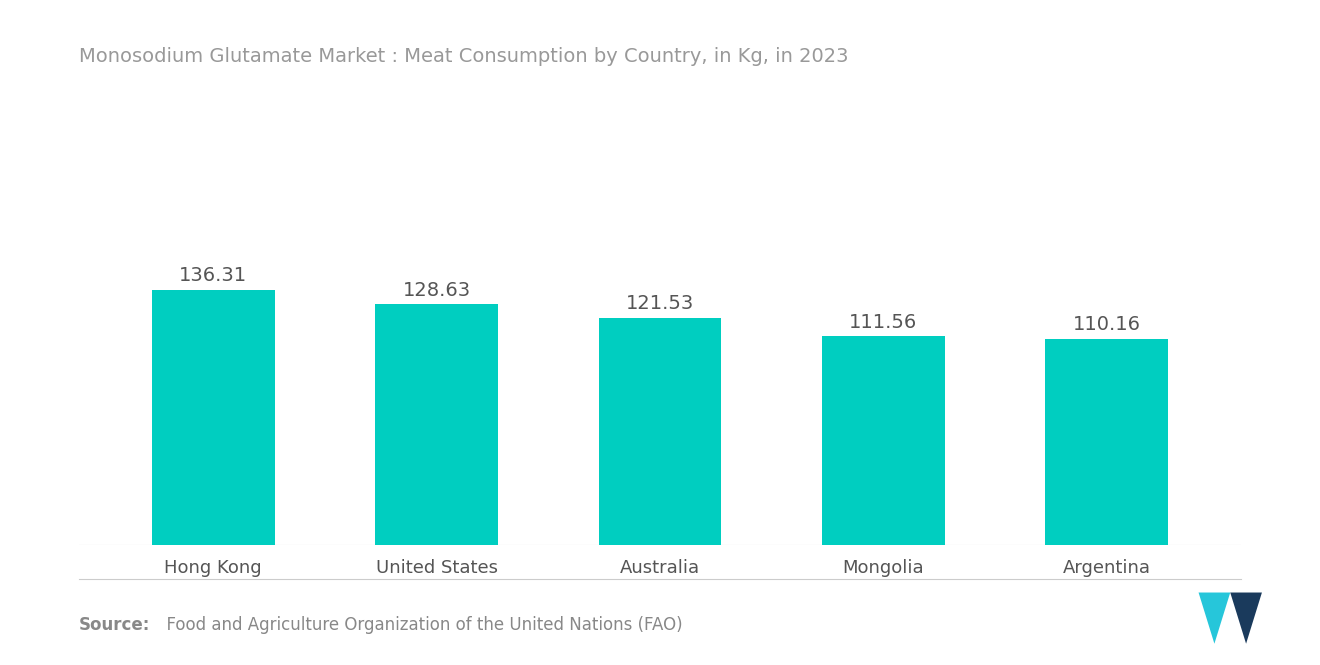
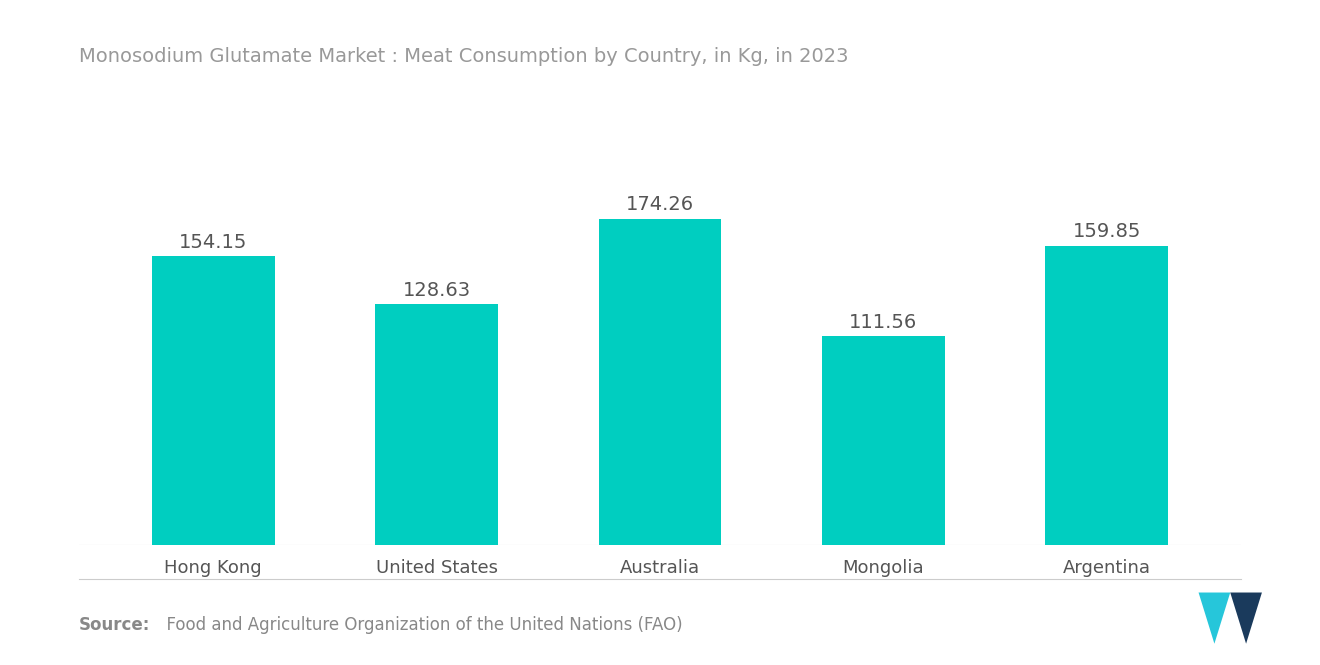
Hong Kong: 136.31 -> 154.15
Australia: 121.53 -> 174.26
Argentina: 110.16 -> 159.85
